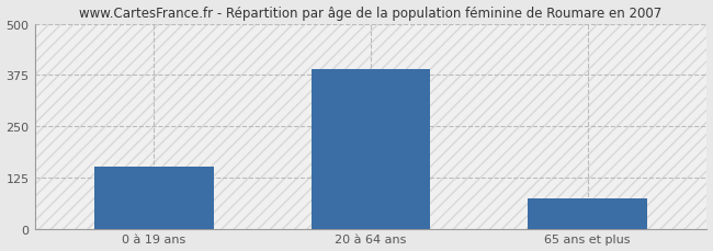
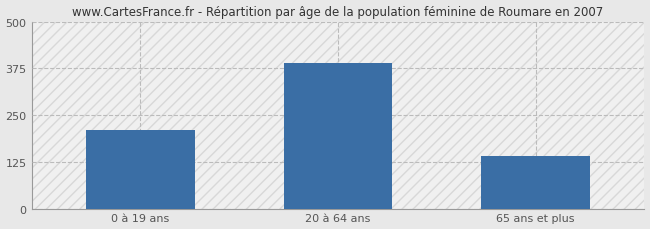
0 à 19 ans: 152 -> 210
65 ans et plus: 75 -> 140
